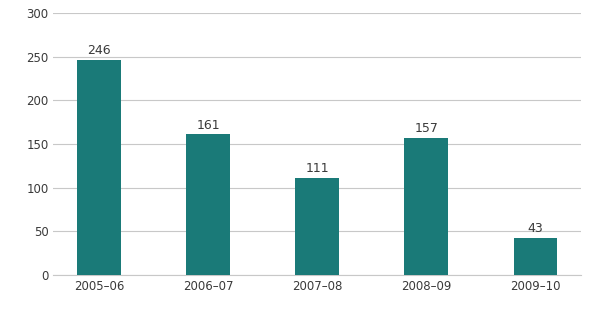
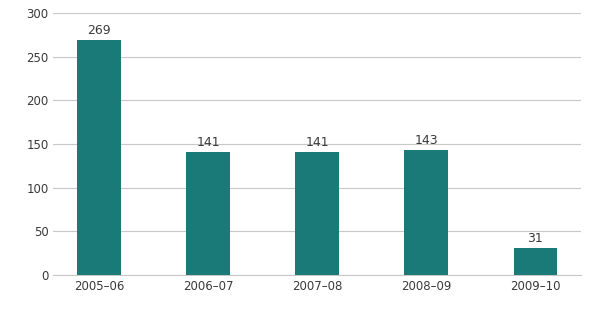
2005–06: 246 -> 269
2006–07: 161 -> 141
2007–08: 111 -> 141
2008–09: 157 -> 143
2009–10: 43 -> 31
